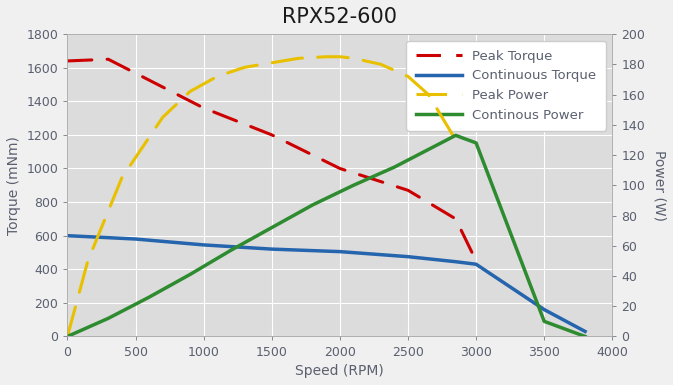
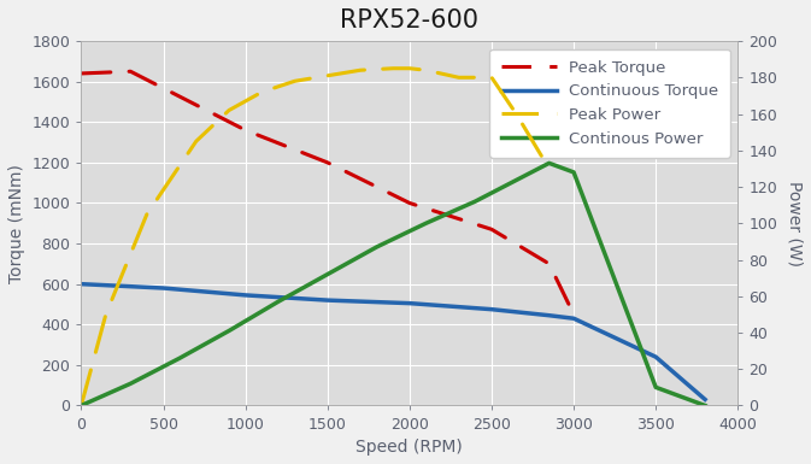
Peak Power/2500: 172 -> 180
Continuous Torque/3500: 160 -> 240
